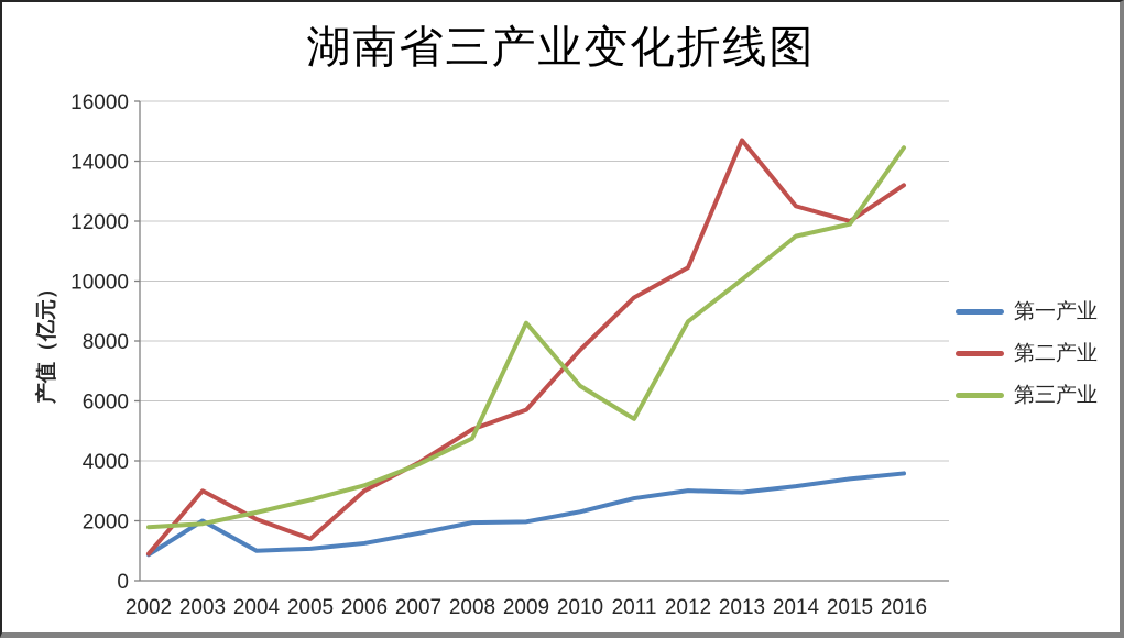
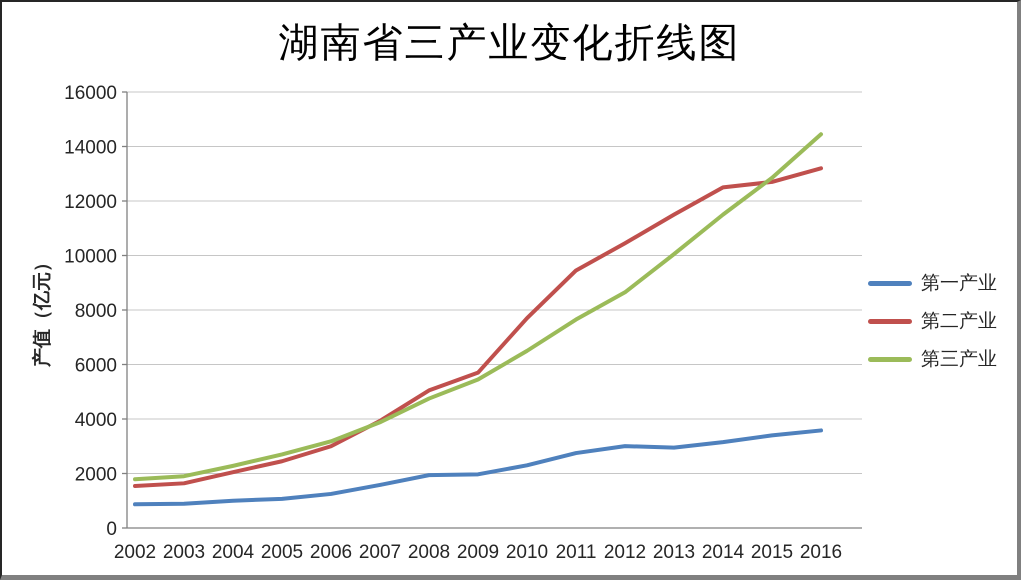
第二产业/2002: 900 -> 1500
第一产业/2003: 2000 -> 900
第二产业/2003: 3000 -> 1600
第二产业/2005: 1400 -> 2400
第三产业/2009: 8600 -> 5400
第三产业/2011: 5400 -> 7600
第二产业/2013: 14700 -> 11500
第二产业/2015: 12000 -> 12700
第三产业/2015: 11900 -> 12800
